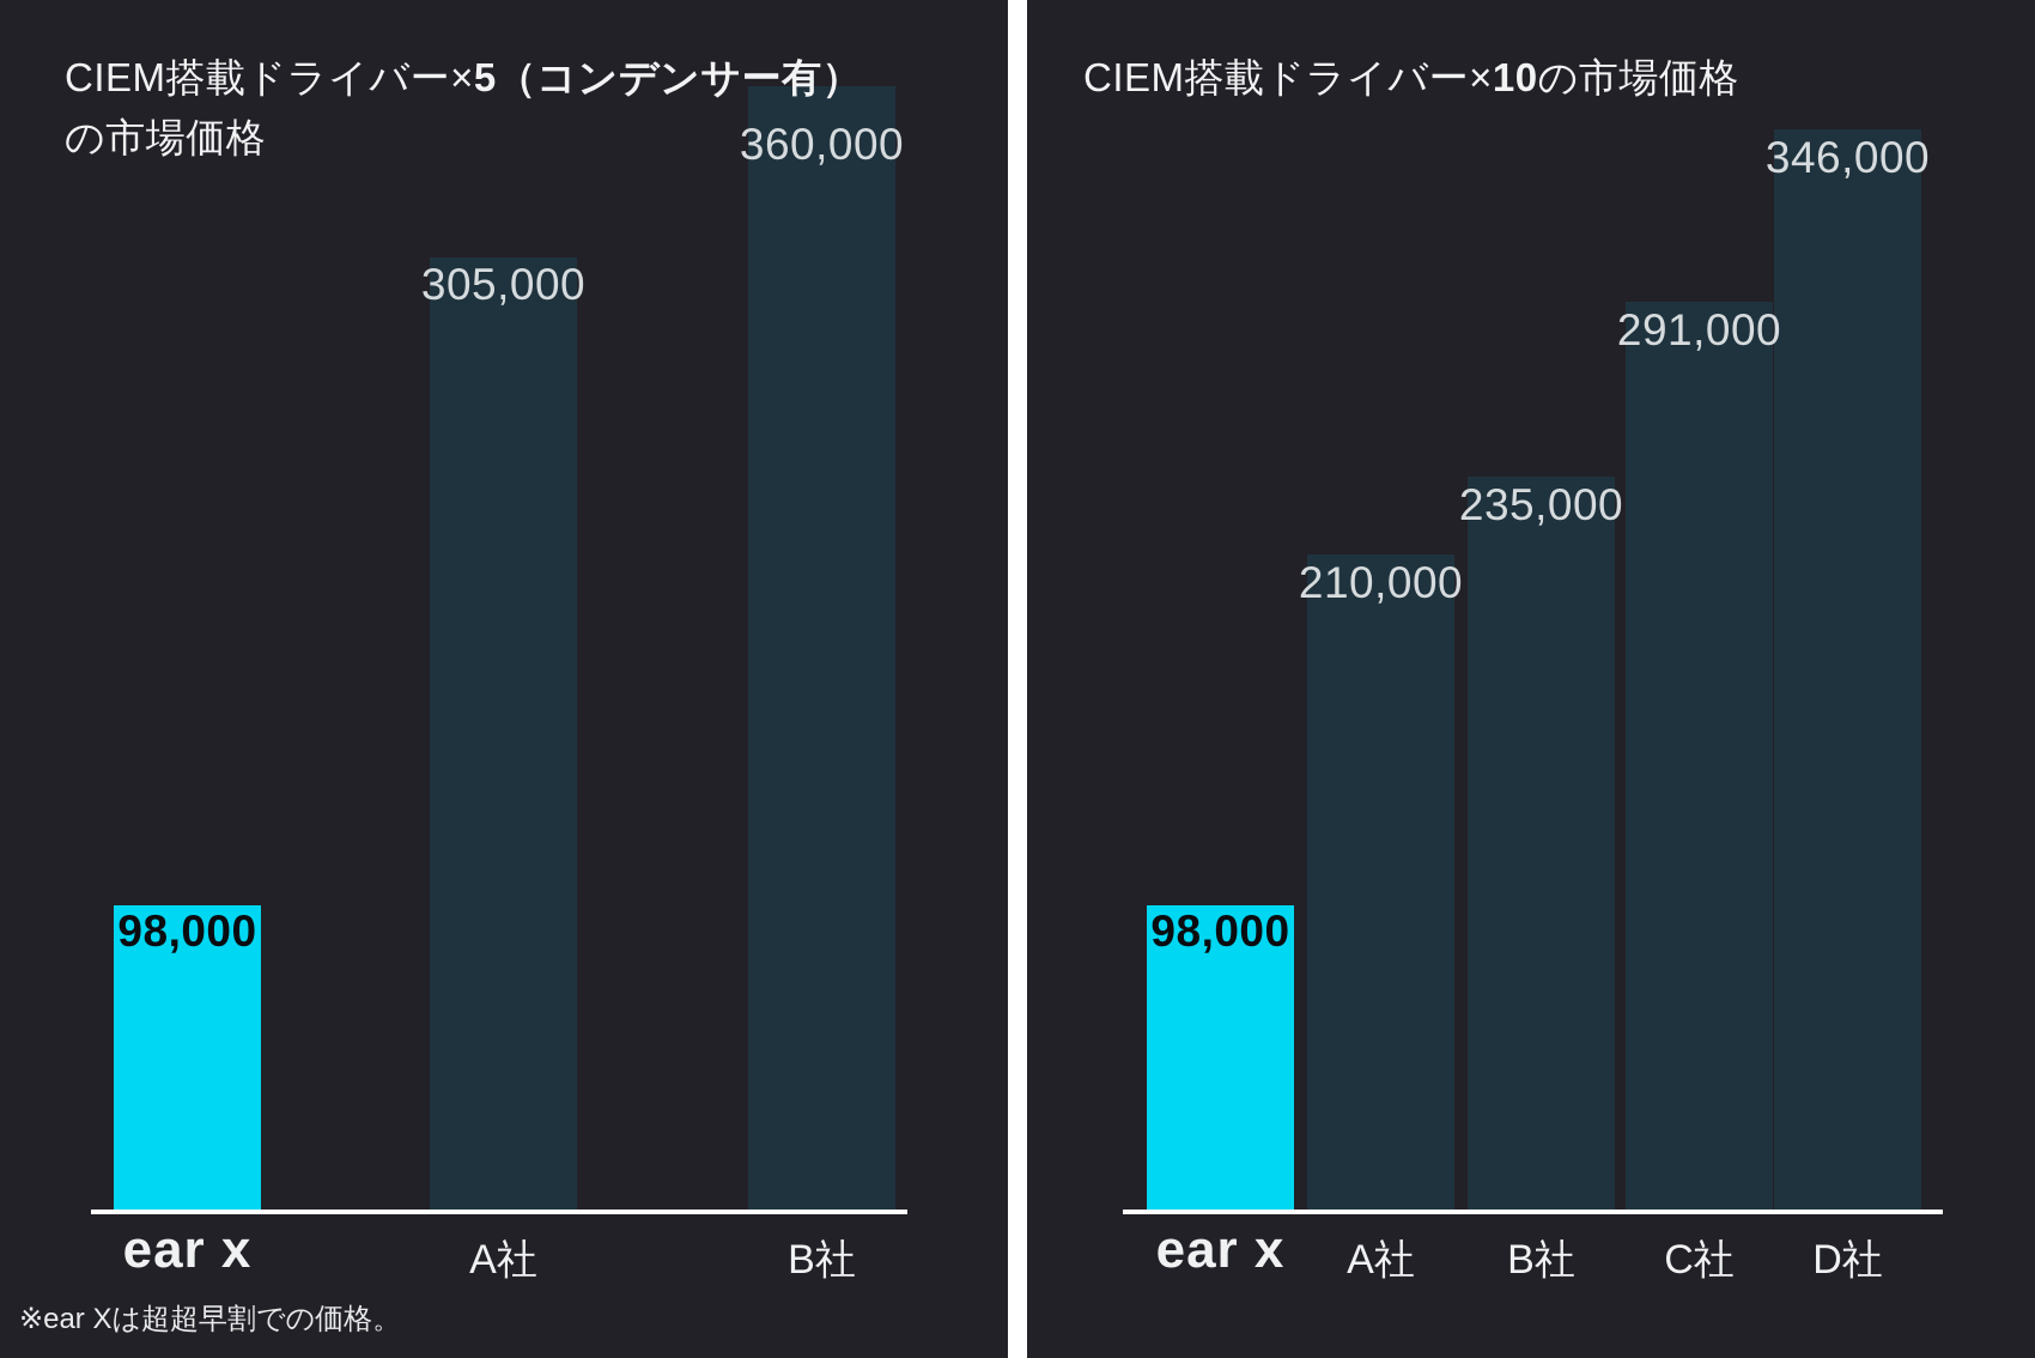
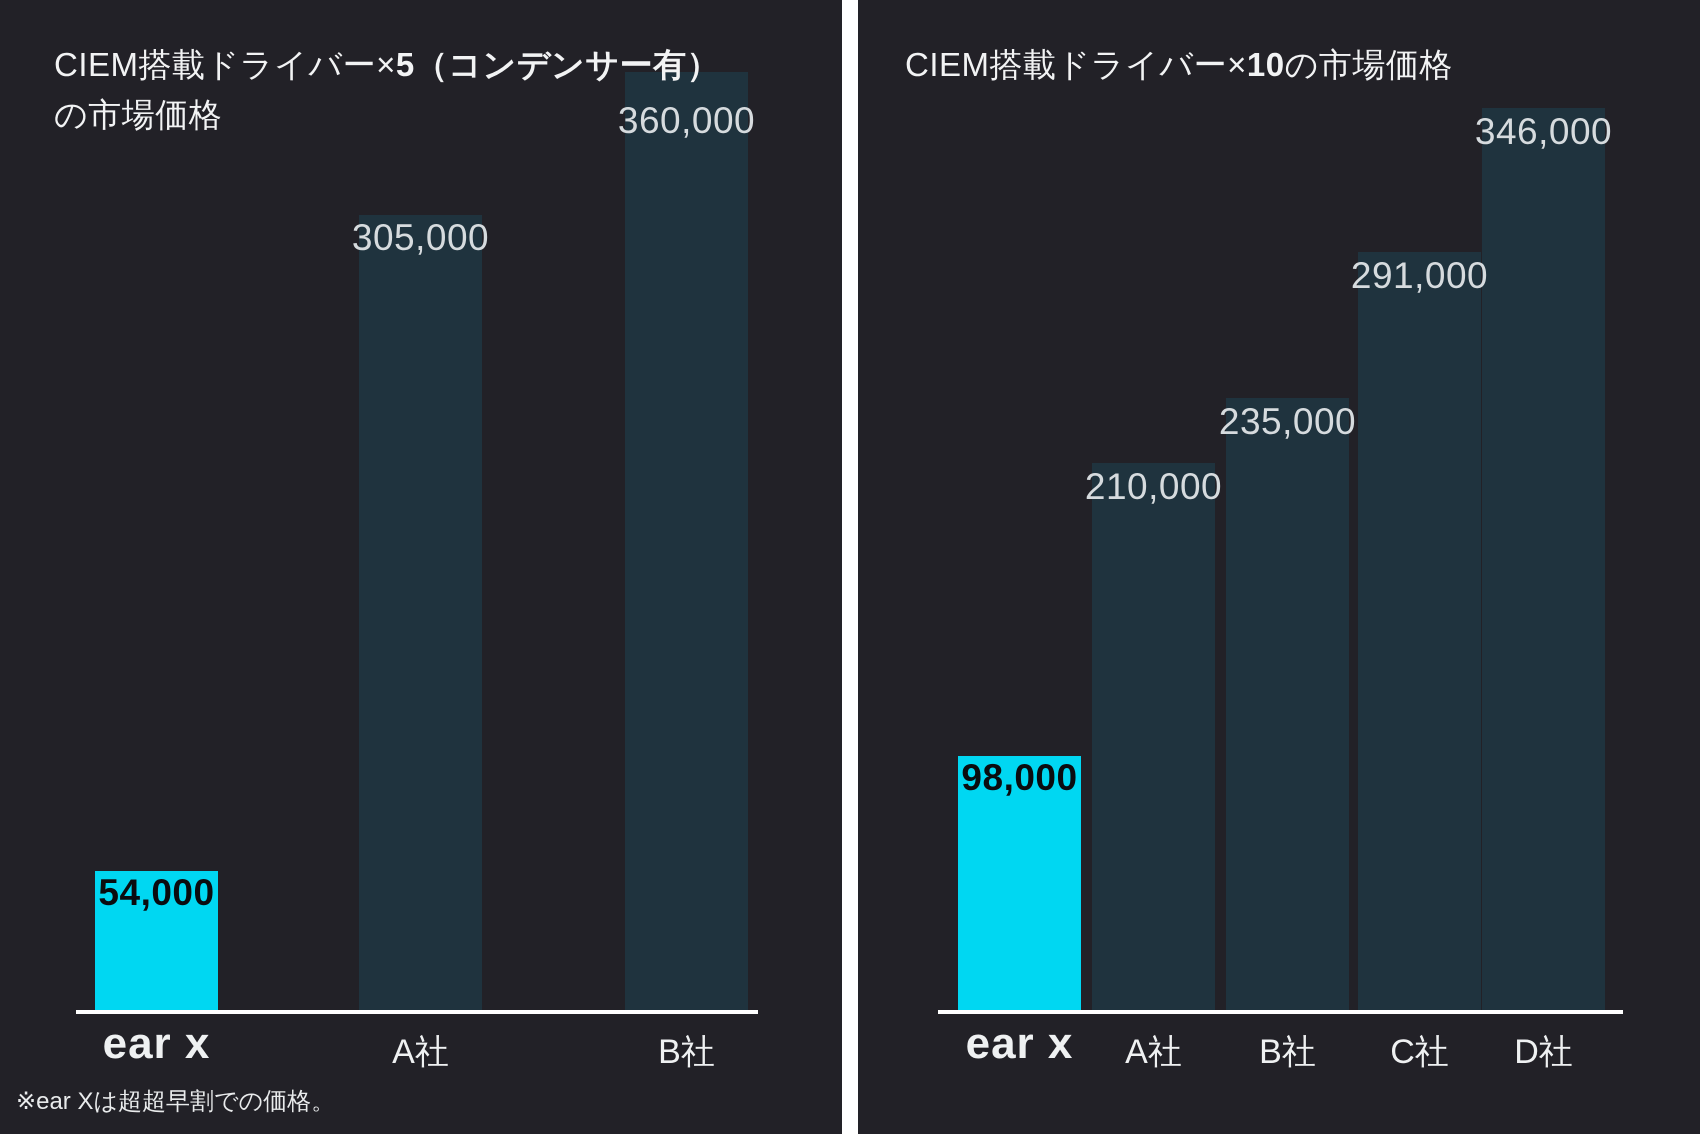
CIEM搭載ドライバー×5（コンデンサー有）の市場価格/ear x: 98,000 -> 54,000
